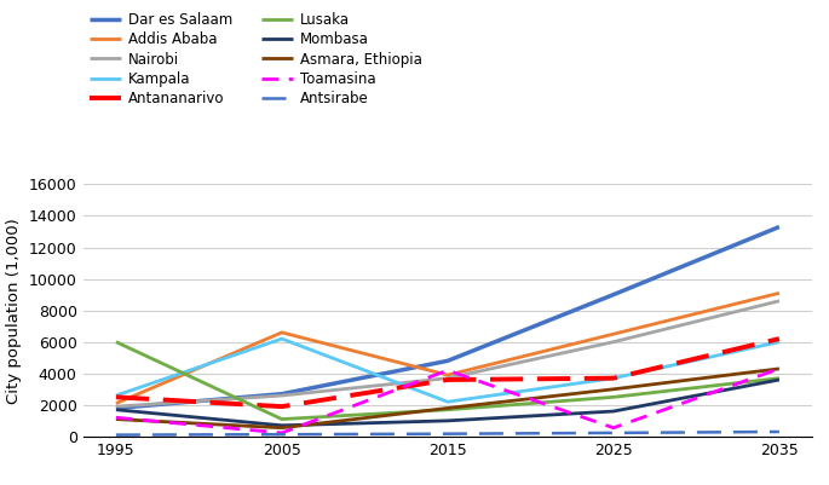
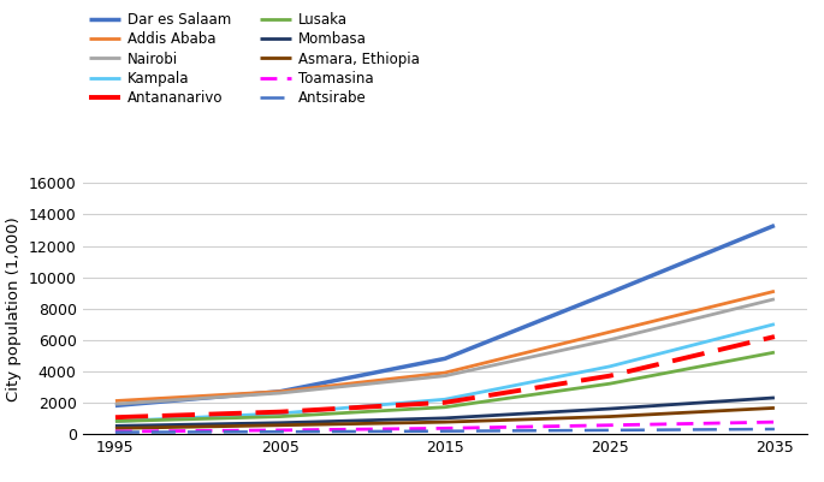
Kampala/1995: 2600 -> 800
Antananarivo/1995: 2500 -> 1000
Lusaka/1995: 6000 -> 800
Mombasa/1995: 1700 -> 500
Asmara, Ethiopia/1995: 1100 -> 400
Toamasina/1995: 1200 -> 200
Addis Ababa/2005: 6600 -> 2700
Kampala/2005: 6200 -> 1300
Antananarivo/2005: 1900 -> 1400
Antananarivo/2015: 3600 -> 2000
Asmara, Ethiopia/2015: 1800 -> 800
Toamasina/2015: 4200 -> 400
Kampala/2025: 3700 -> 4300
Lusaka/2025: 2500 -> 3200
Asmara, Ethiopia/2025: 3000 -> 1100
Kampala/2035: 6000 -> 7000
Lusaka/2035: 3700 -> 5200
Mombasa/2035: 3600 -> 2300
Asmara, Ethiopia/2035: 4300 -> 1600
Toamasina/2035: 4300 -> 800
